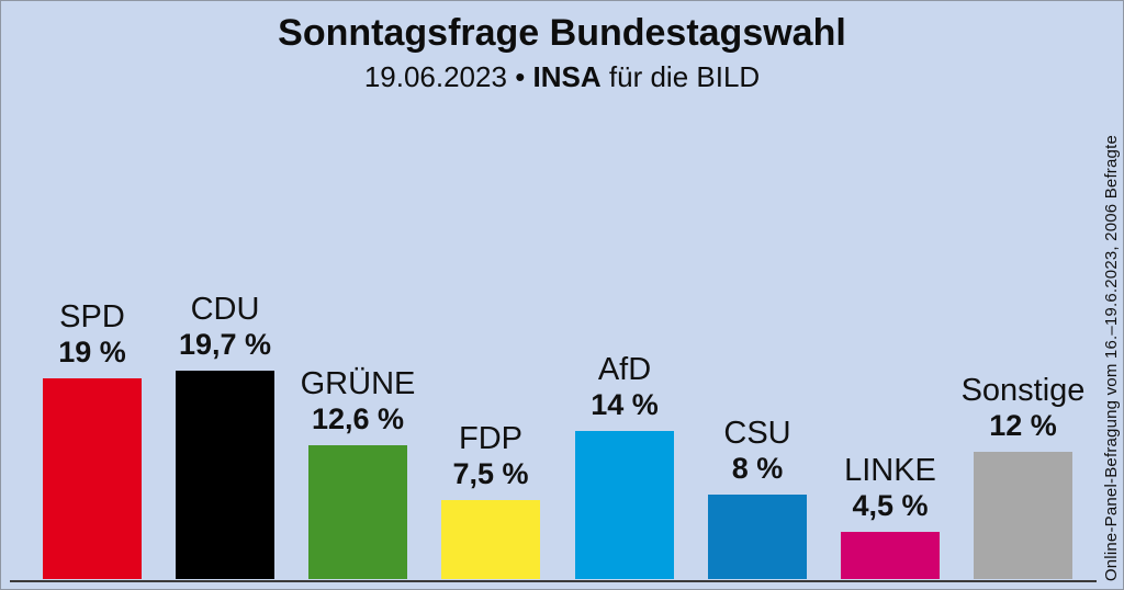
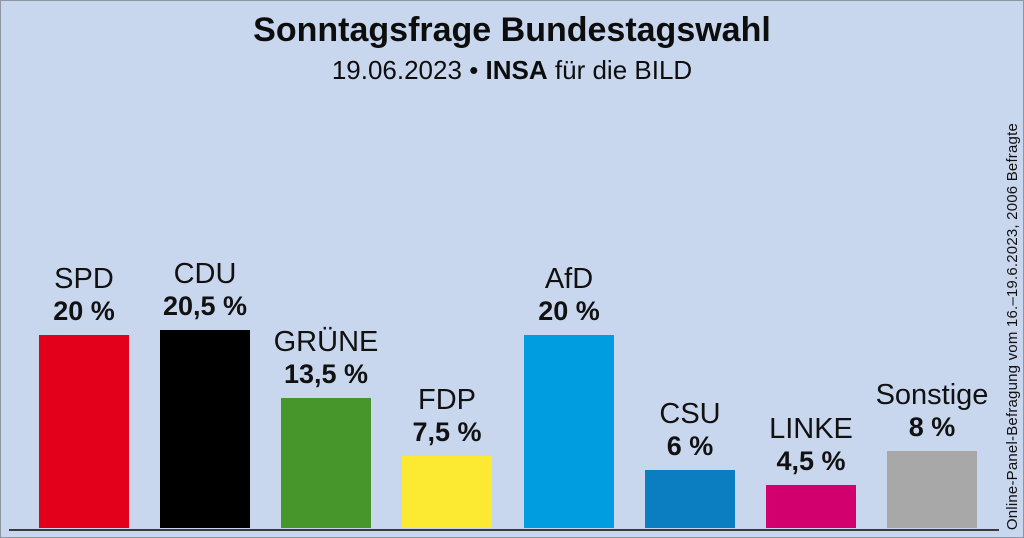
SPD: 19 -> 20
CDU: 19,7 -> 20,5
GRÜNE: 12,6 -> 13,5
AfD: 14 -> 20
CSU: 8 -> 6
Sonstige: 12 -> 8
